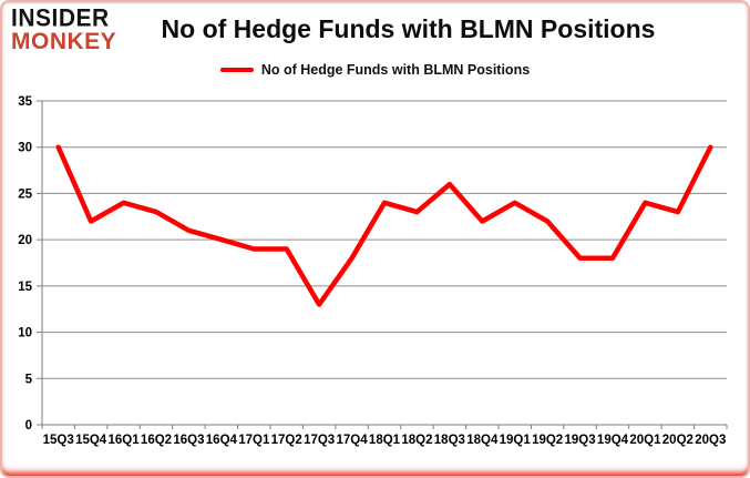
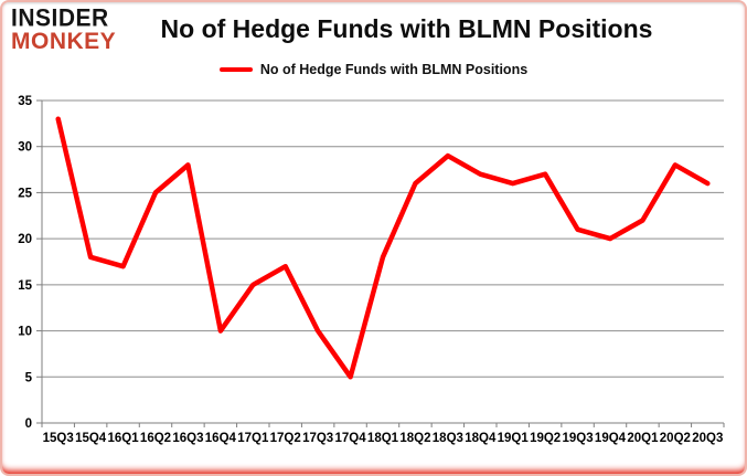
15Q3: 30 -> 33
15Q4: 22 -> 18
16Q1: 24 -> 17
16Q2: 23 -> 25
16Q3: 21 -> 28
16Q4: 20 -> 10
17Q1: 19 -> 15
17Q2: 19 -> 17
17Q3: 13 -> 10
17Q4: 18 -> 5
18Q1: 24 -> 18
18Q2: 23 -> 26
18Q3: 26 -> 29
18Q4: 22 -> 27
19Q1: 24 -> 26
19Q2: 22 -> 27
19Q3: 18 -> 21
19Q4: 18 -> 20
20Q1: 24 -> 22
20Q2: 23 -> 28
20Q3: 30 -> 26
